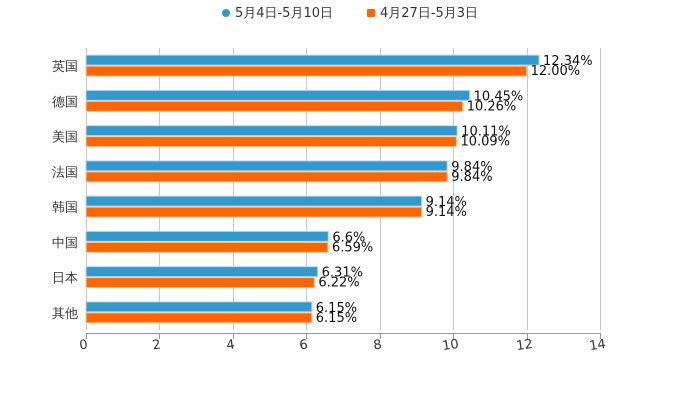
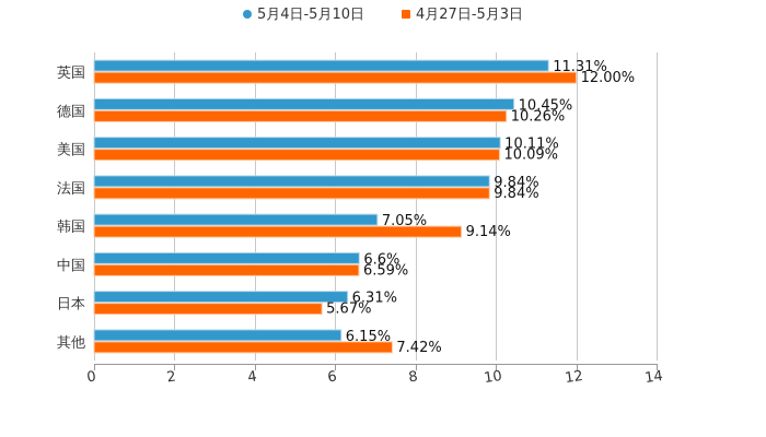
5月4日-5月10日/英国: 12.34% -> 11.31%
5月4日-5月10日/韩国: 9.14% -> 7.05%
4月27日-5月3日/日本: 6.22% -> 5.67%
4月27日-5月3日/其他: 6.15% -> 7.42%
